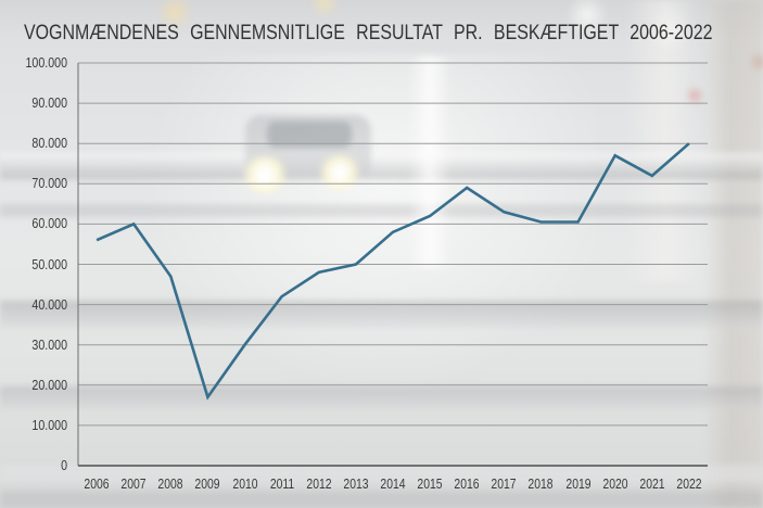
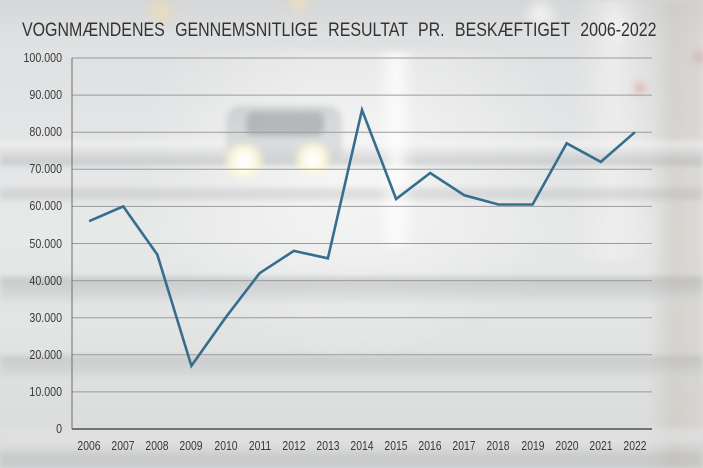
2013: 50000 -> 46000
2014: 58000 -> 86000
